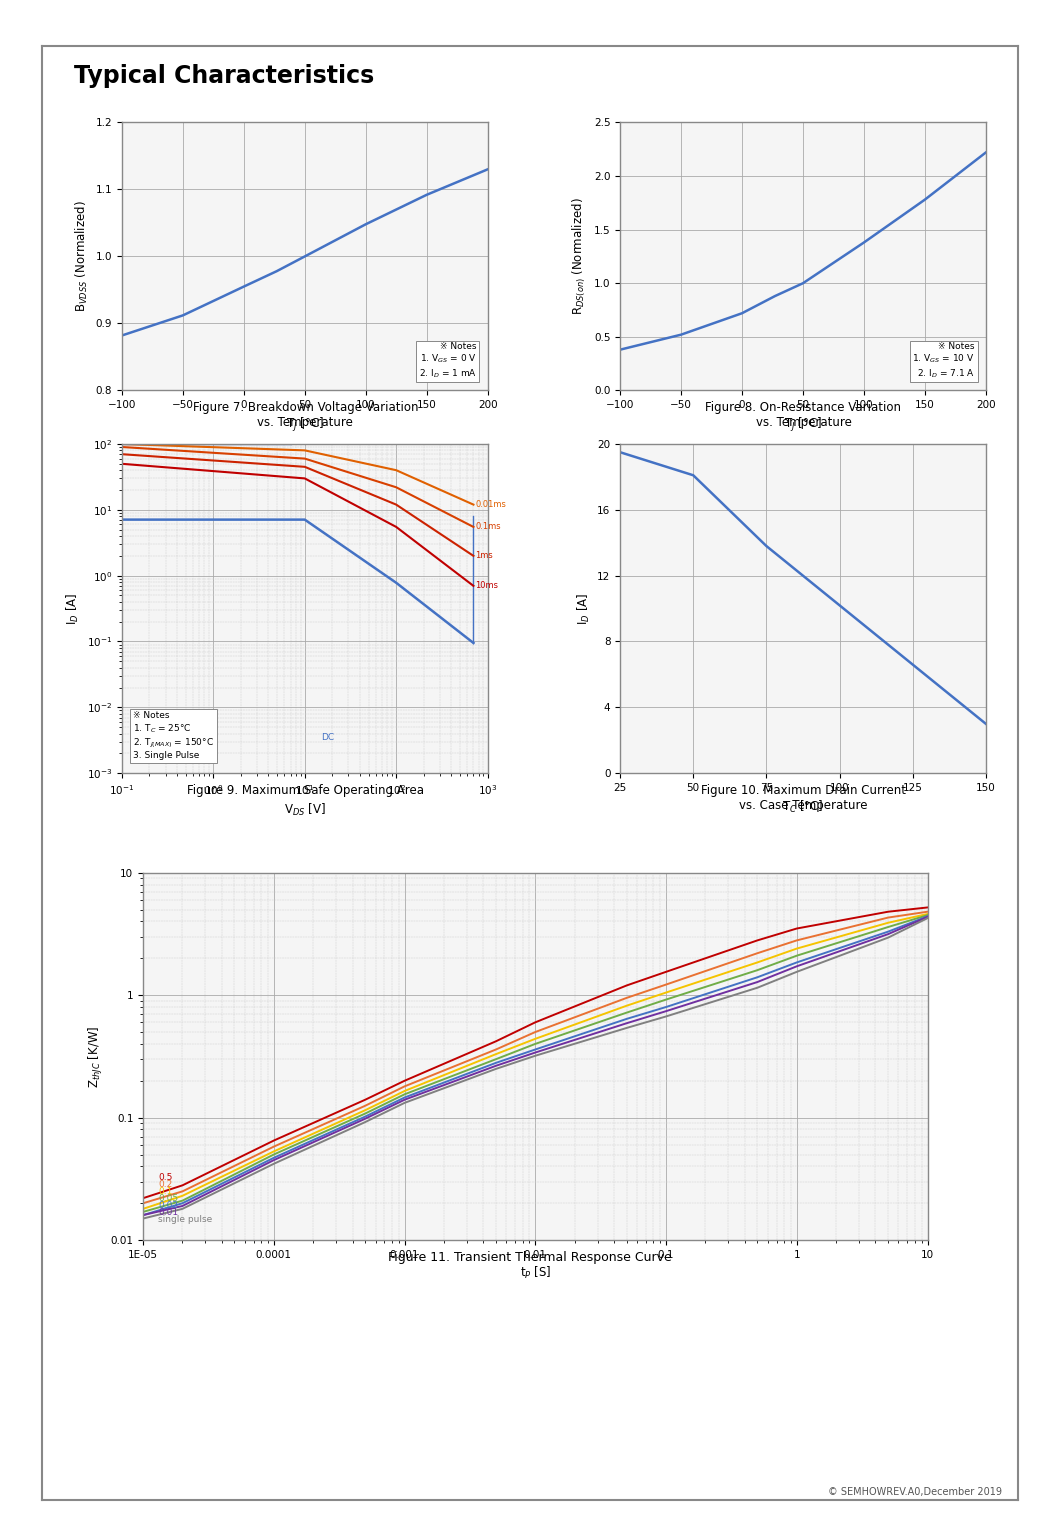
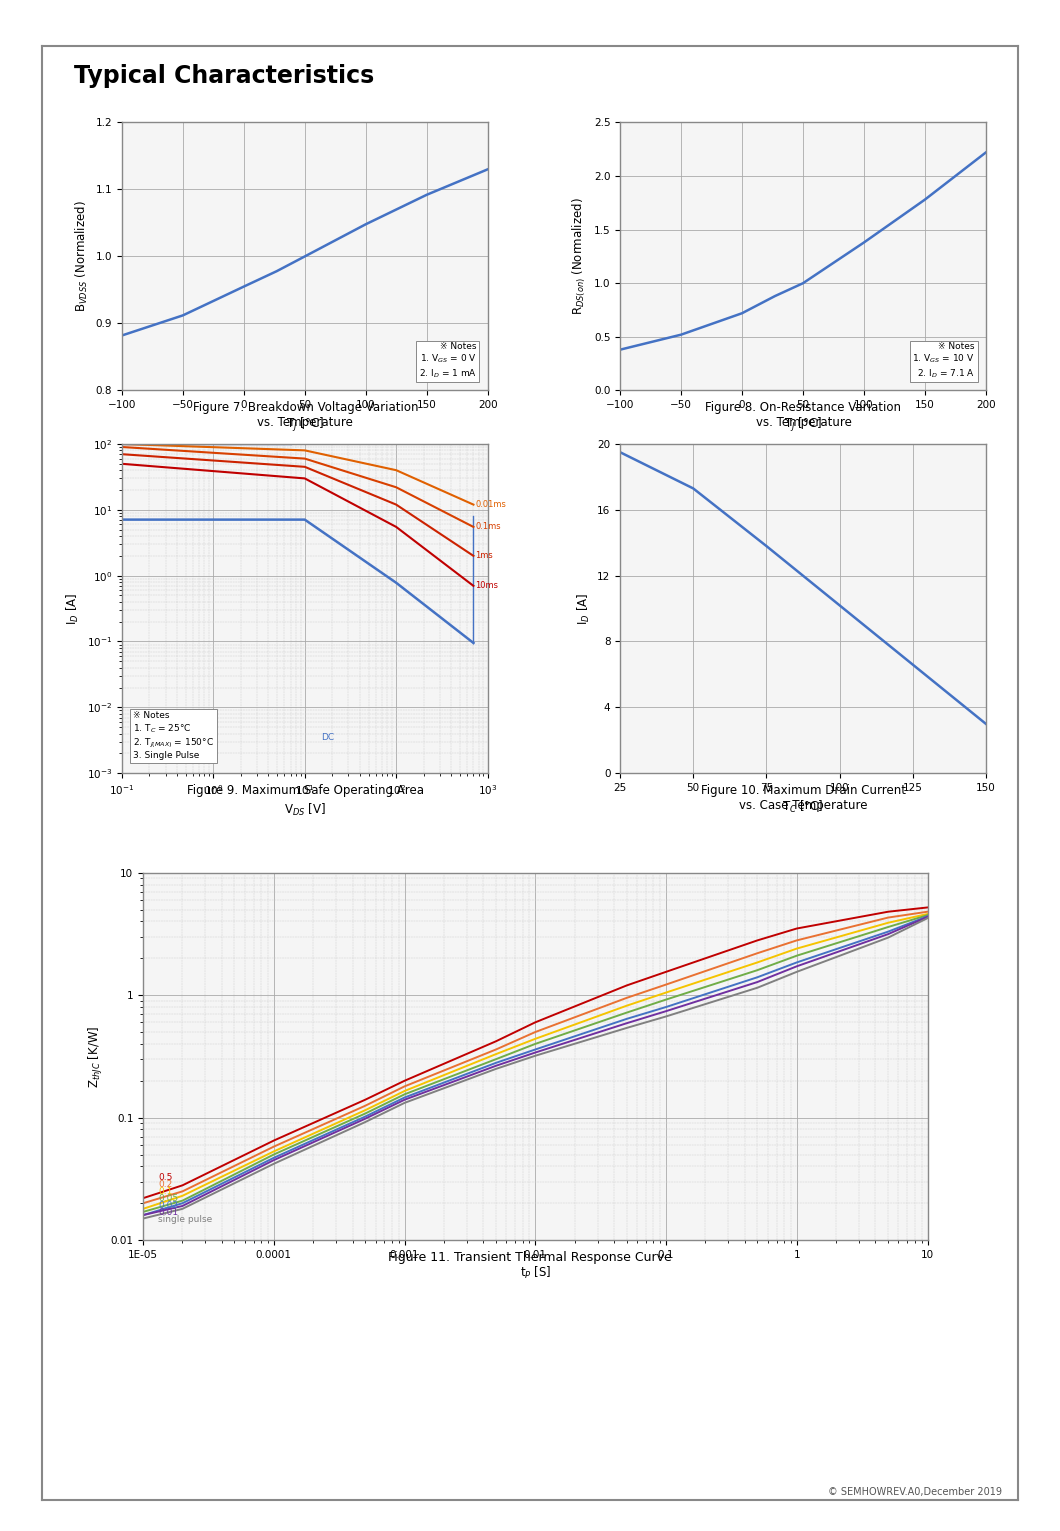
50: 18.1 -> 17.3
